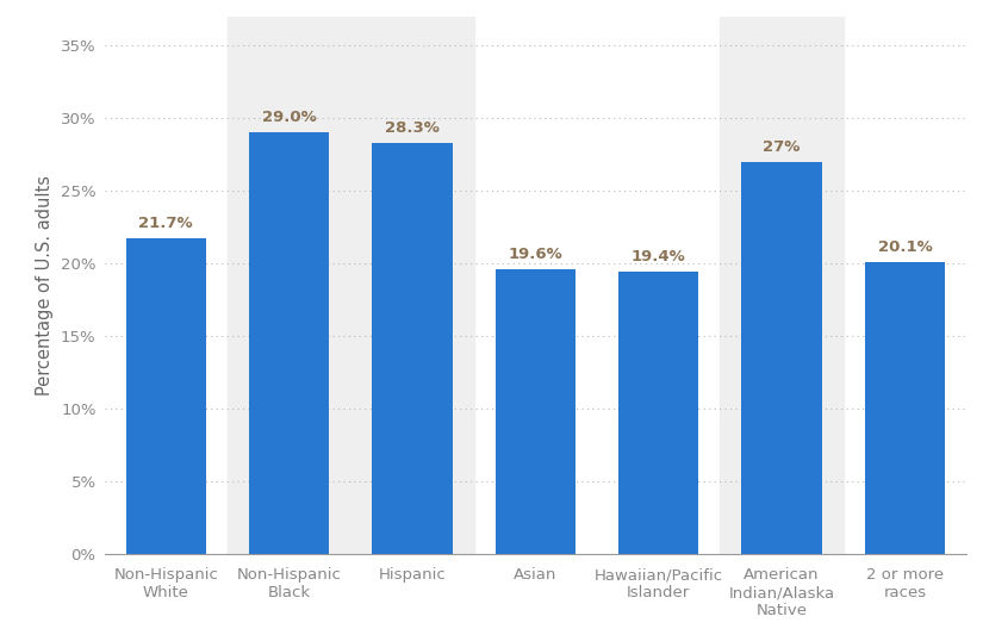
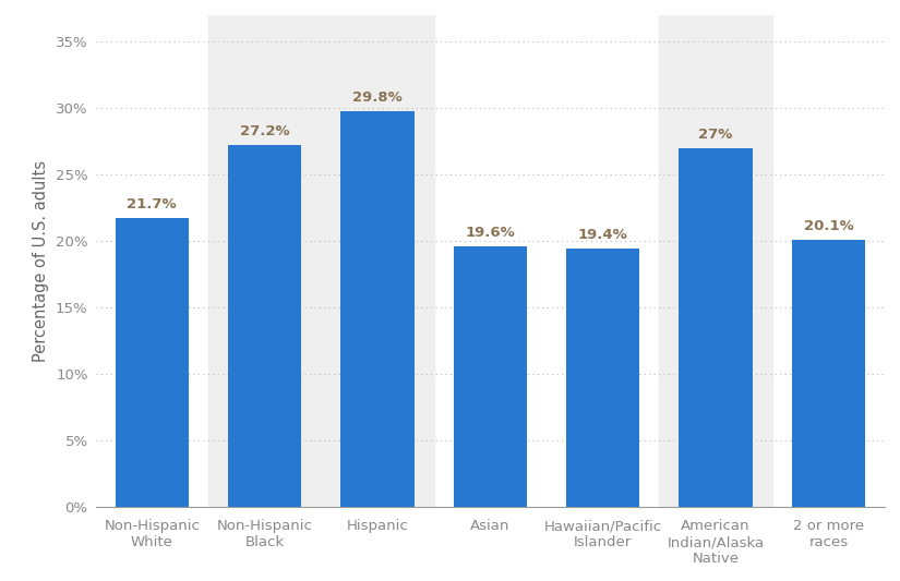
Non-Hispanic Black: 29.0% -> 27.2%
Hispanic: 28.3% -> 29.8%
